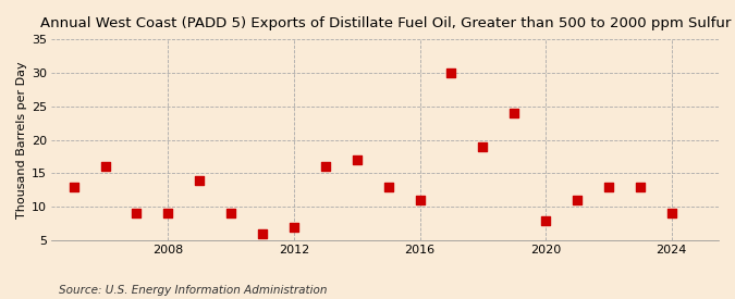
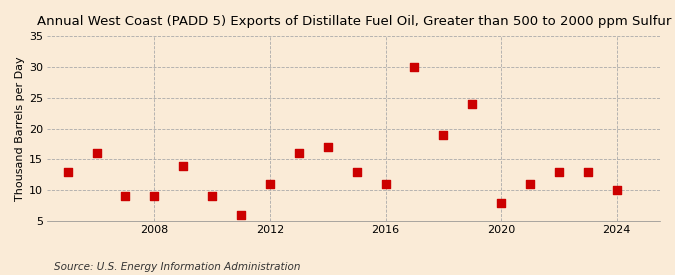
2012: 7 -> 11
2024: 9 -> 10
